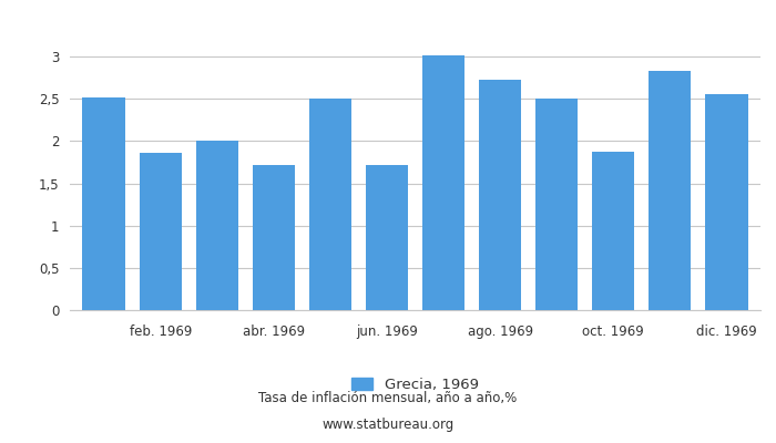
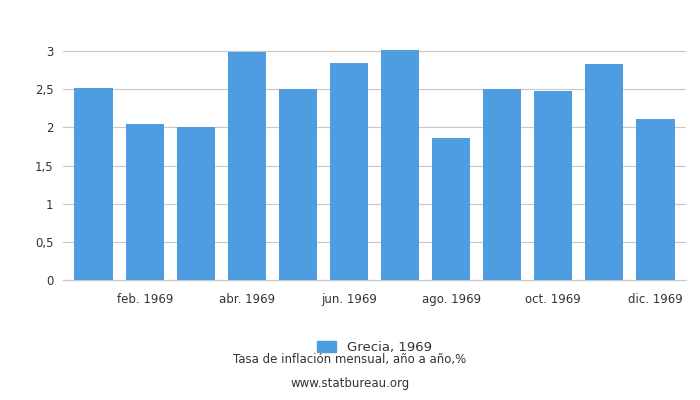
feb. 1969: 1,86 -> 2,04
abr. 1969: 1,72 -> 2,99
jun. 1969: 1,72 -> 2,84
ago. 1969: 2,72 -> 1,86
oct. 1969: 1,88 -> 2,48
dic. 1969: 2,56 -> 2,11
